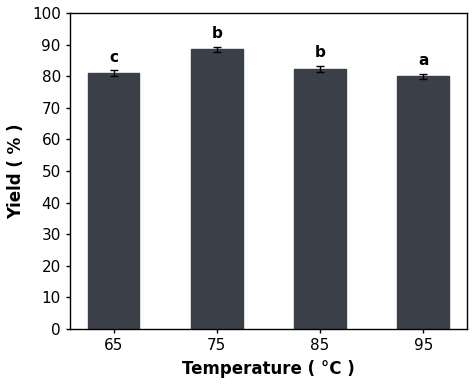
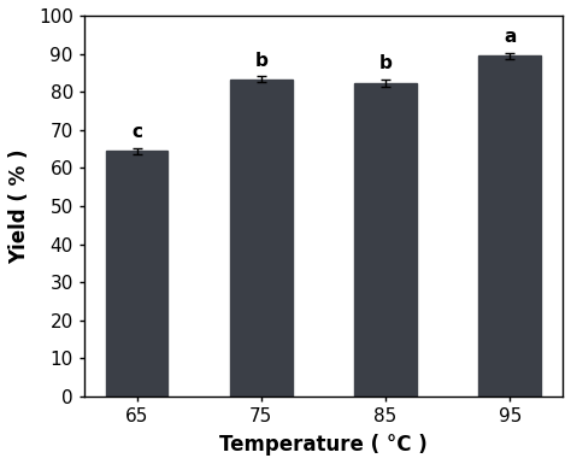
65: 81.0 -> 64.5
75: 88.5 -> 83.3
95: 80.0 -> 89.5
